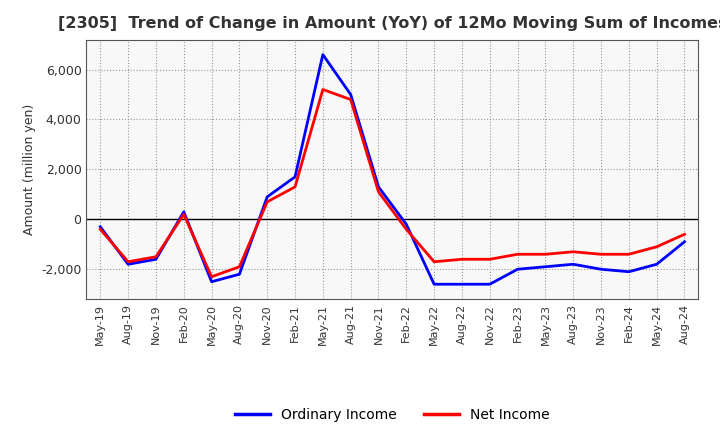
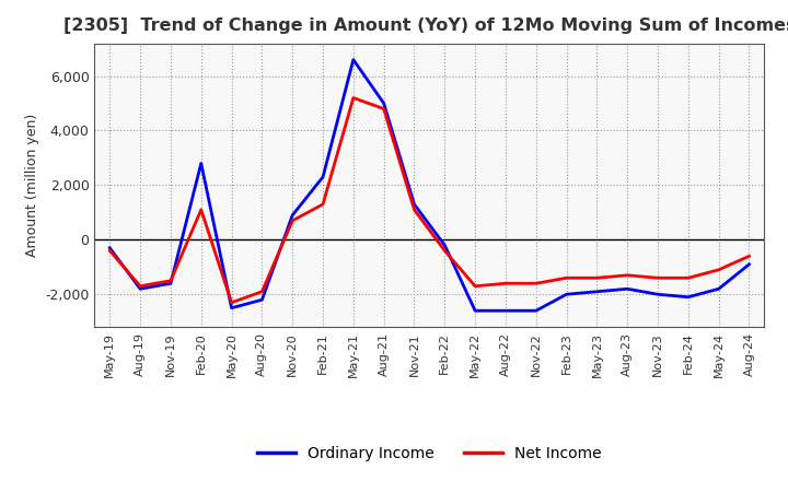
Ordinary Income/Feb-20: 300 -> 2,800
Net Income/Feb-20: 200 -> 1,100
Ordinary Income/Feb-21: 1,700 -> 2,300
